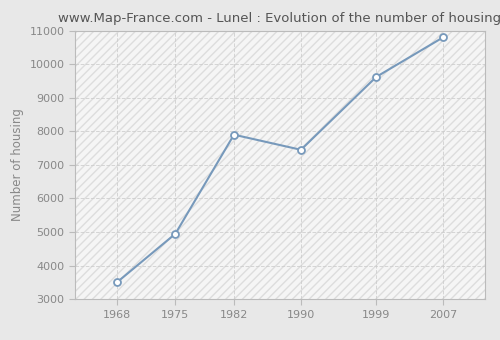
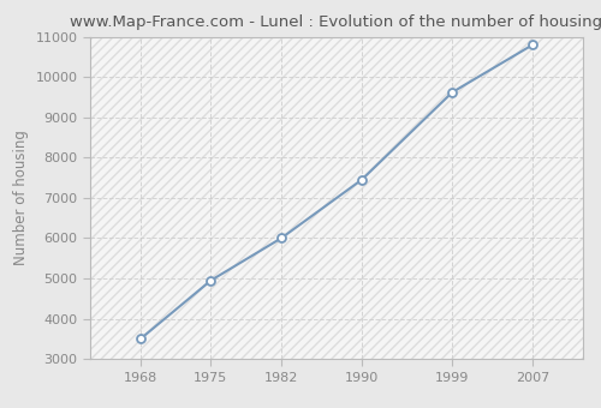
1982: 7900 -> 6000
